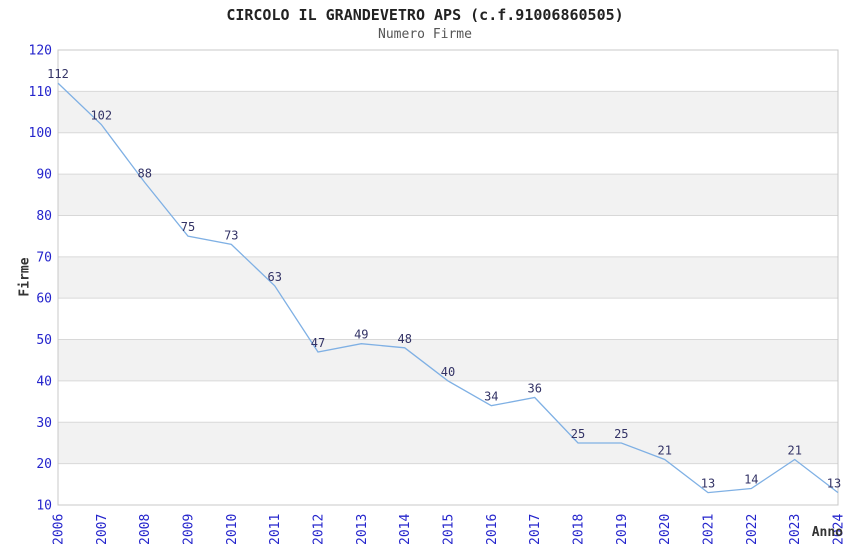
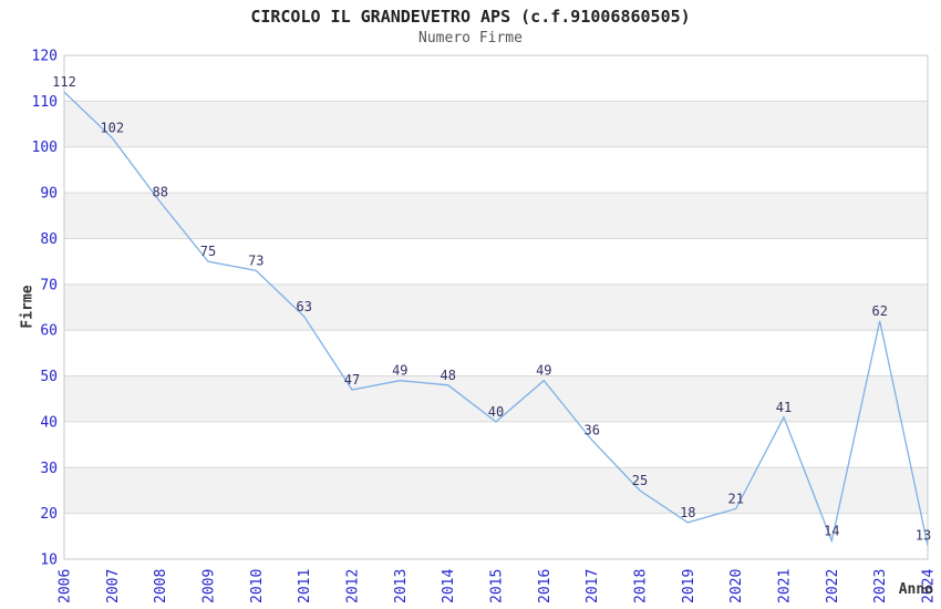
2016: 34 -> 49
2019: 25 -> 18
2021: 13 -> 41
2023: 21 -> 62
